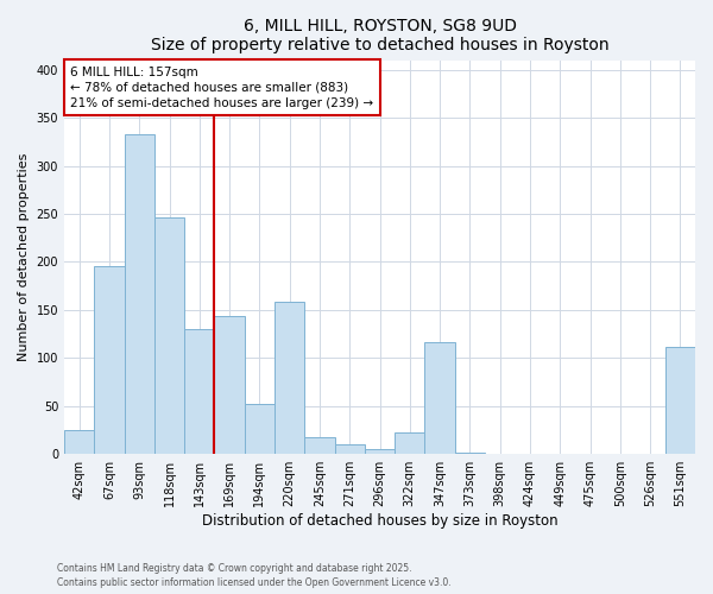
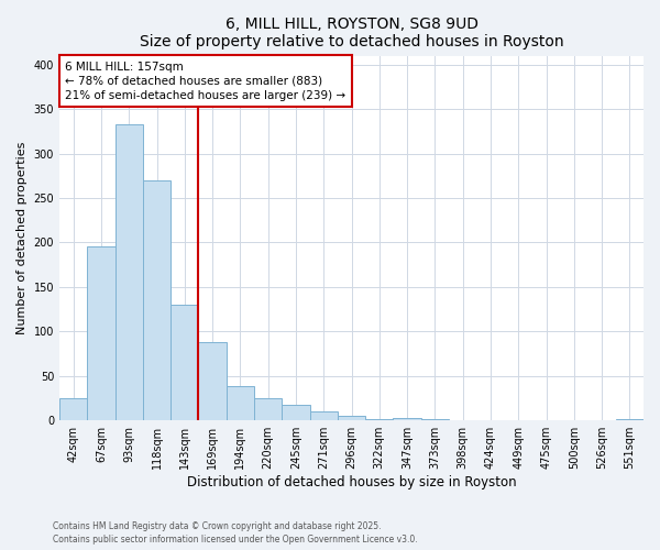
118sqm: 246 -> 270
169sqm: 144 -> 88
194sqm: 52 -> 38
220sqm: 158 -> 25
322sqm: 22 -> 2
347sqm: 116 -> 3
551sqm: 112 -> 2
